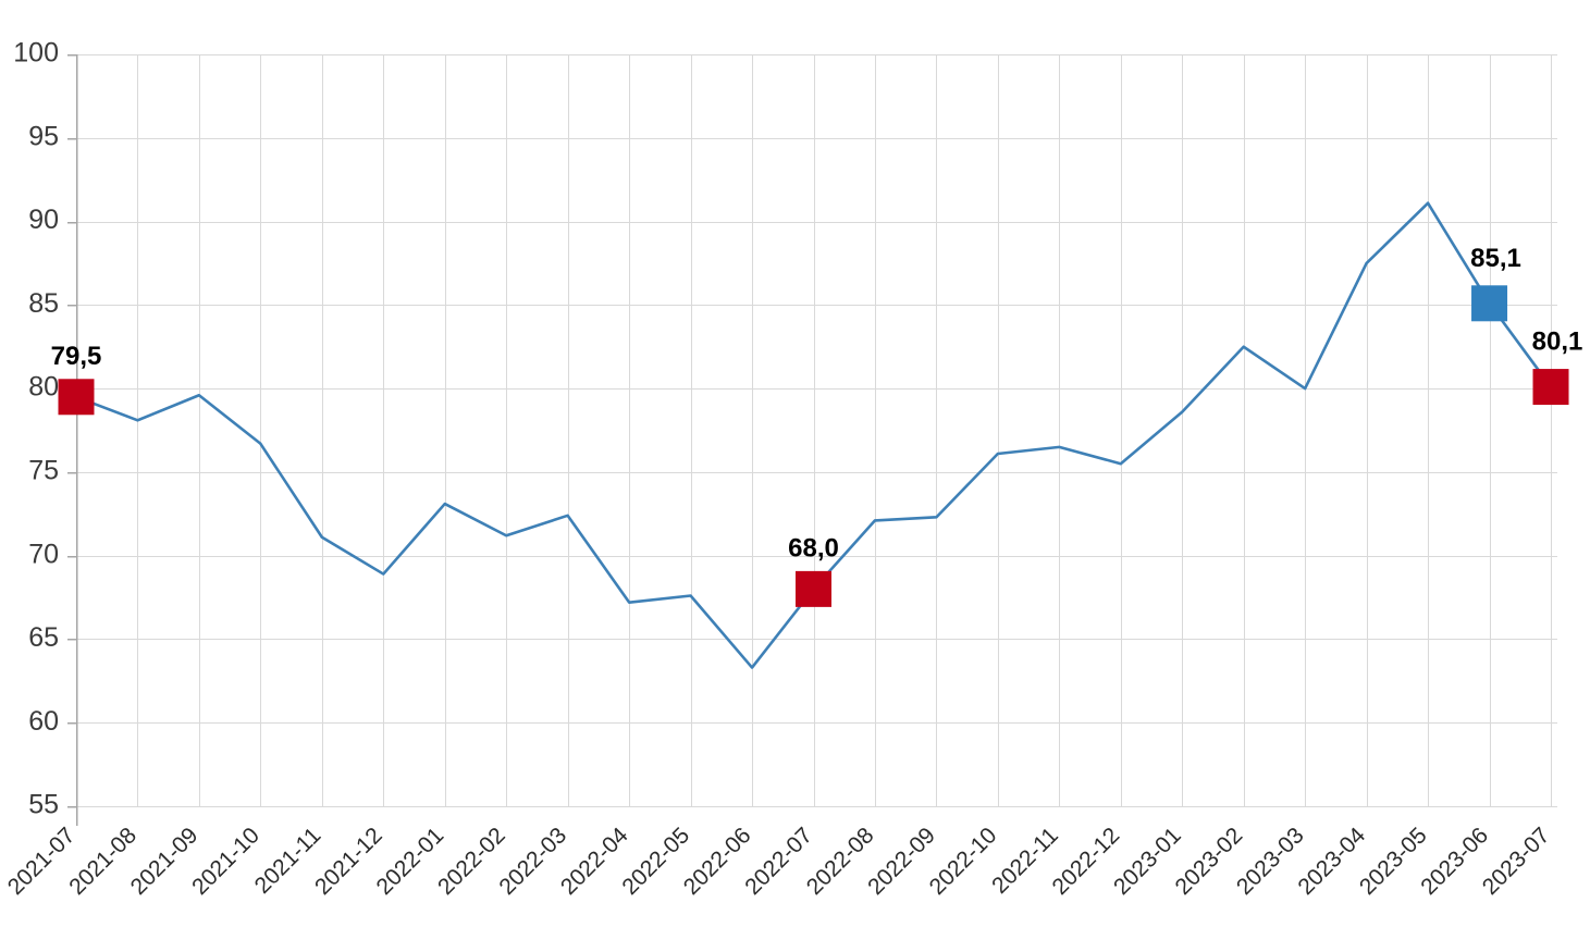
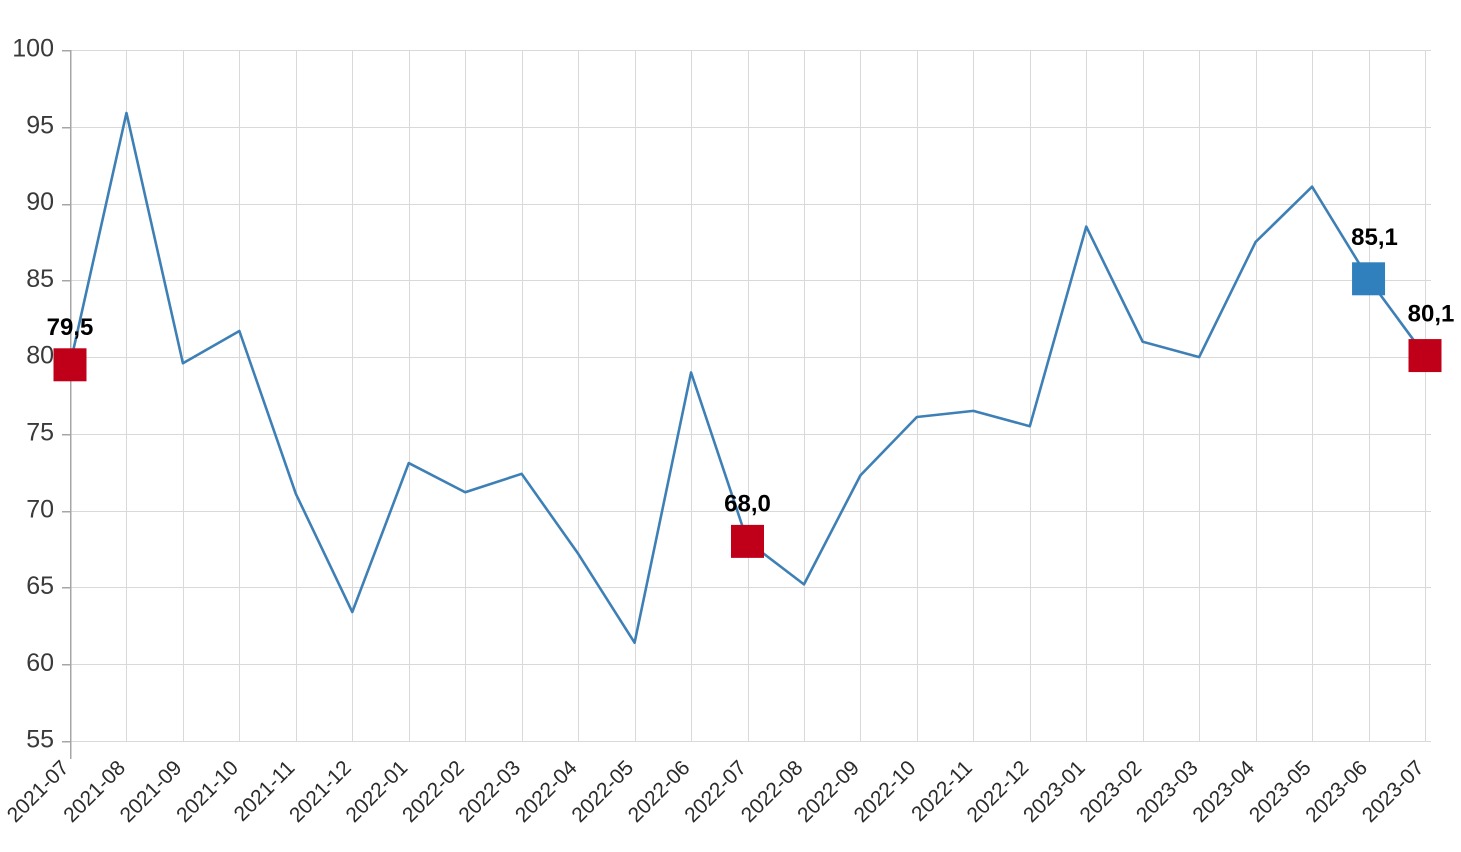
2021-08: 78.1 -> 95.9
2021-10: 76.7 -> 81.7
2021-12: 68.9 -> 63.4
2022-05: 67.6 -> 61.4
2022-06: 63.3 -> 79.0
2022-08: 72.1 -> 65.2
2023-01: 78.6 -> 88.5
2023-02: 82.5 -> 81.0
